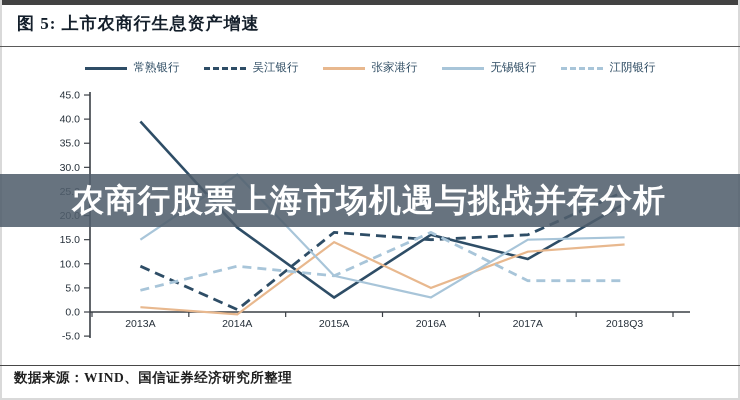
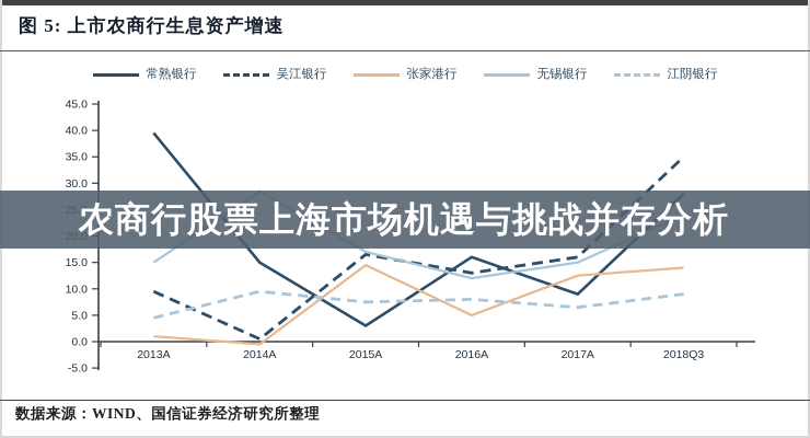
常熟银行/2014A: 18 -> 15
无锡银行/2015A: 8 -> 17
吴江银行/2016A: 15 -> 13
无锡银行/2016A: 3 -> 12
江阴银行/2016A: 16 -> 8
常熟银行/2017A: 11 -> 9
常熟银行/2018Q3: 22 -> 28
吴江银行/2018Q3: 25 -> 35
无锡银行/2018Q3: 16 -> 24
江阴银行/2018Q3: 6 -> 9
